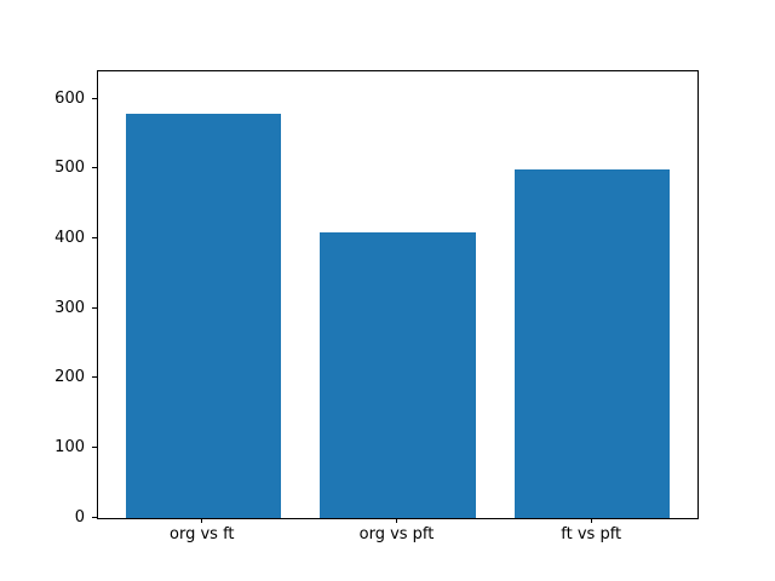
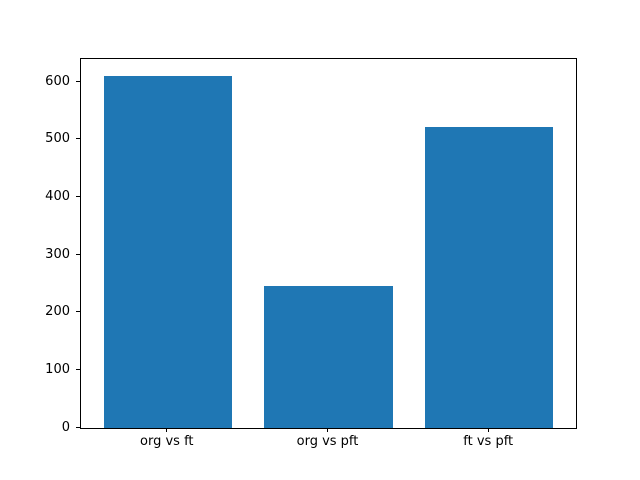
org vs ft: 580 -> 610
org vs pft: 410 -> 250
ft vs pft: 500 -> 520
